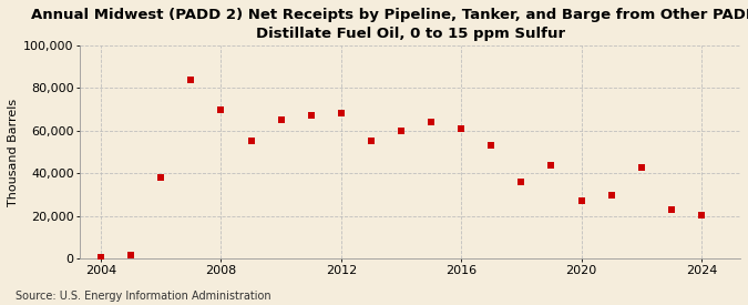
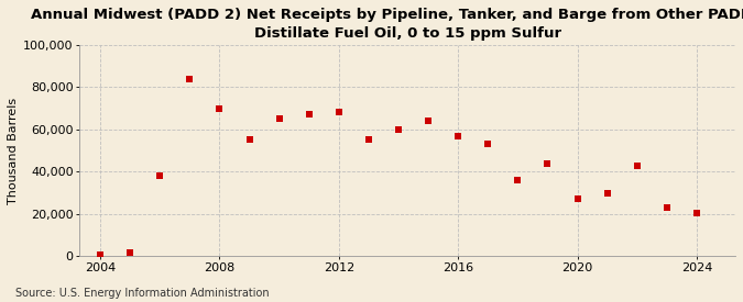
2016: 61,000 -> 57,000
